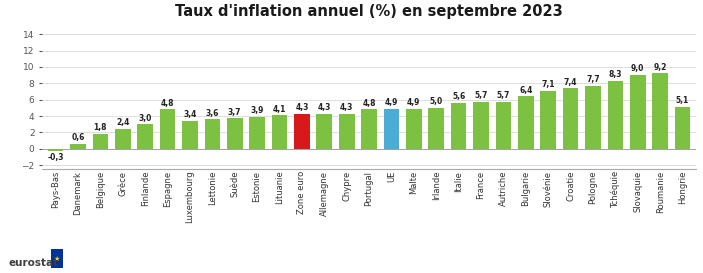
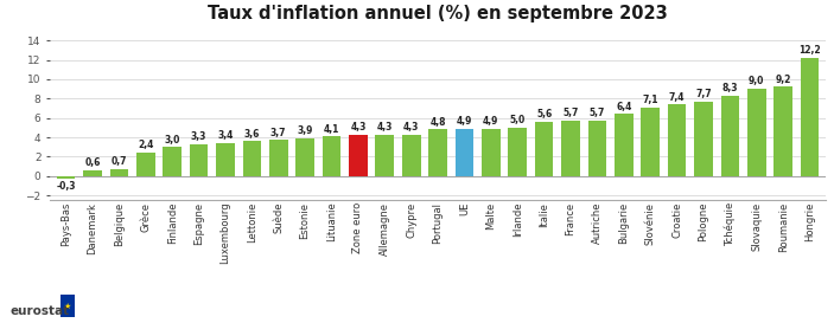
Belgique: 1,8 -> 0,7
Espagne: 4,8 -> 3,3
Hongrie: 5,1 -> 12,2
